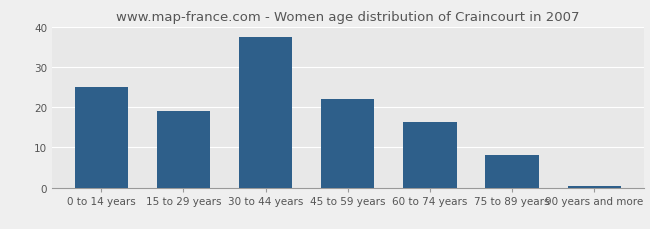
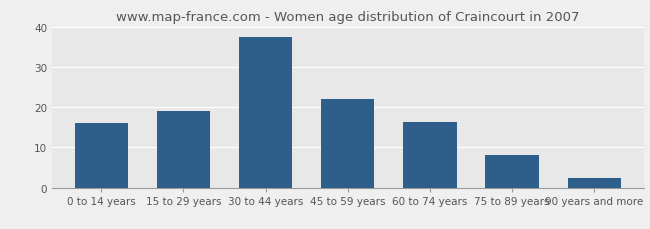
0 to 14 years: 25.0 -> 16.0
90 years and more: 0.4 -> 2.5
